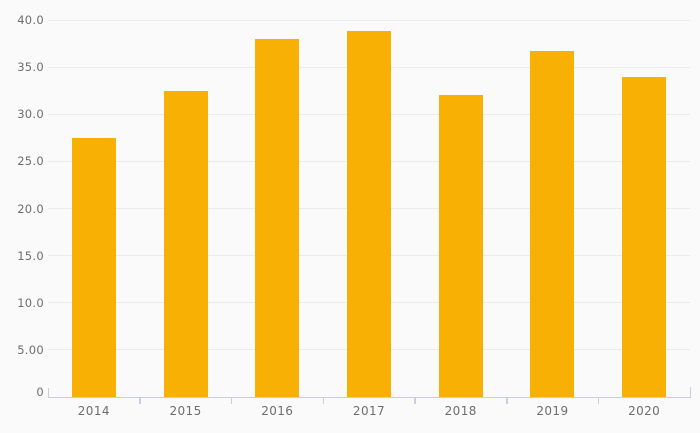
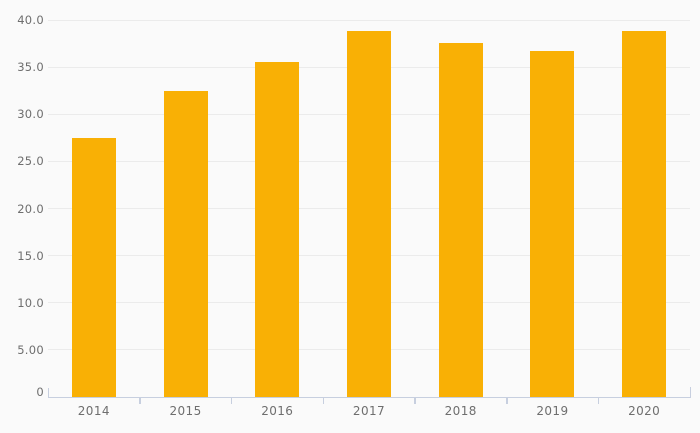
2016: 38 -> 36
2018: 32 -> 38
2020: 34 -> 39
